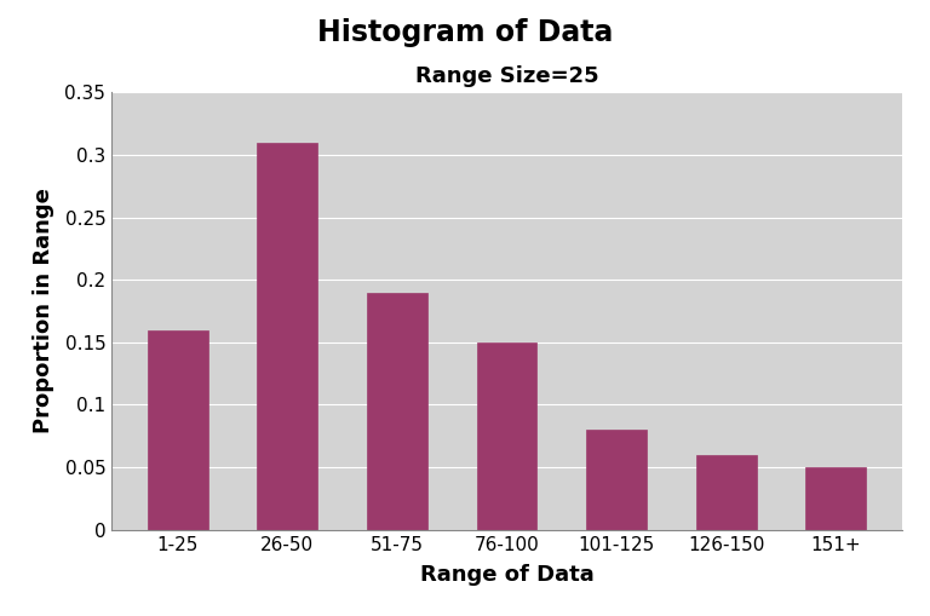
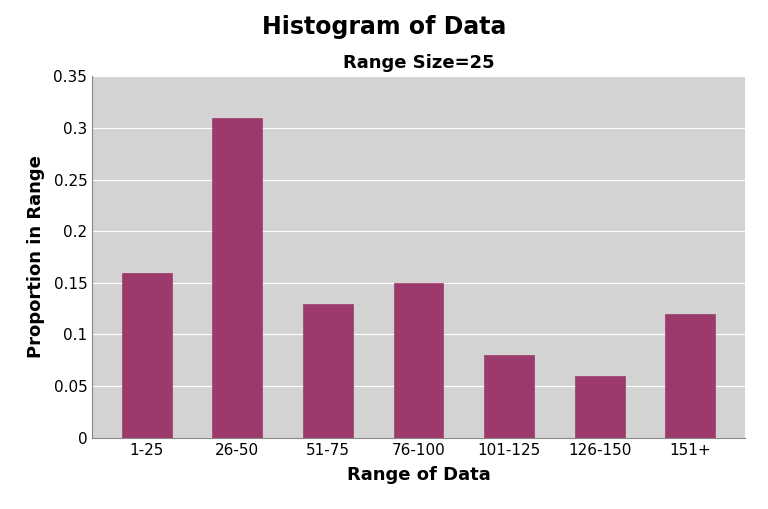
51-75: 0.19 -> 0.13
151+: 0.05 -> 0.12
